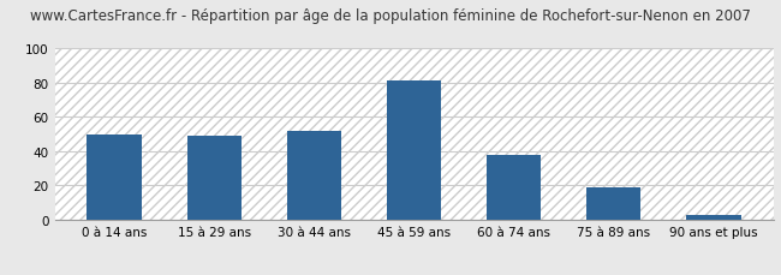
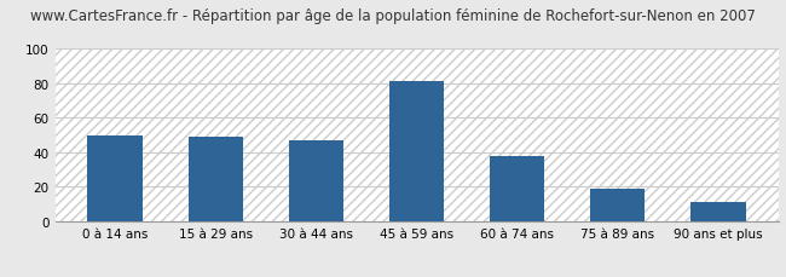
30 à 44 ans: 52 -> 47
90 ans et plus: 3 -> 11
